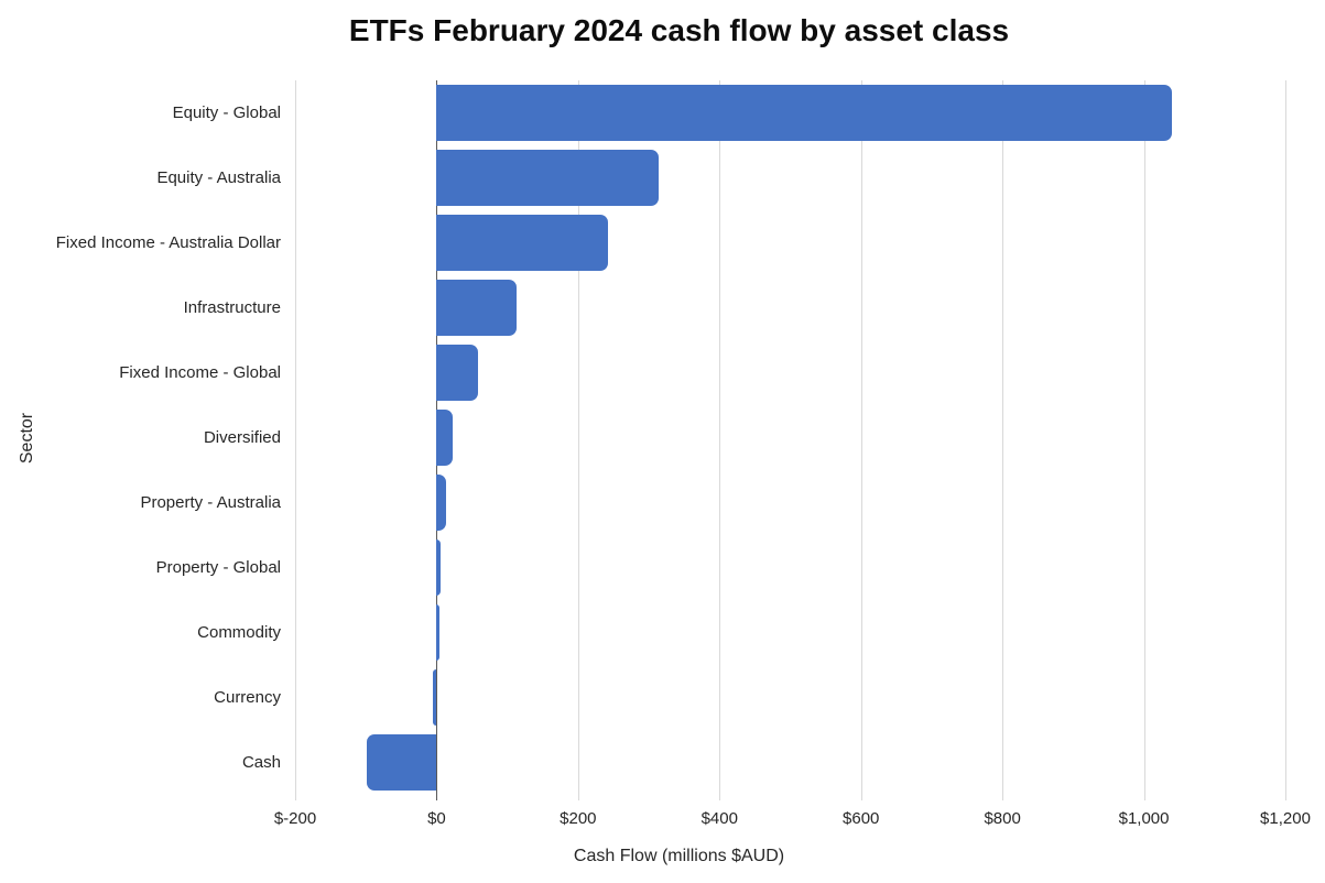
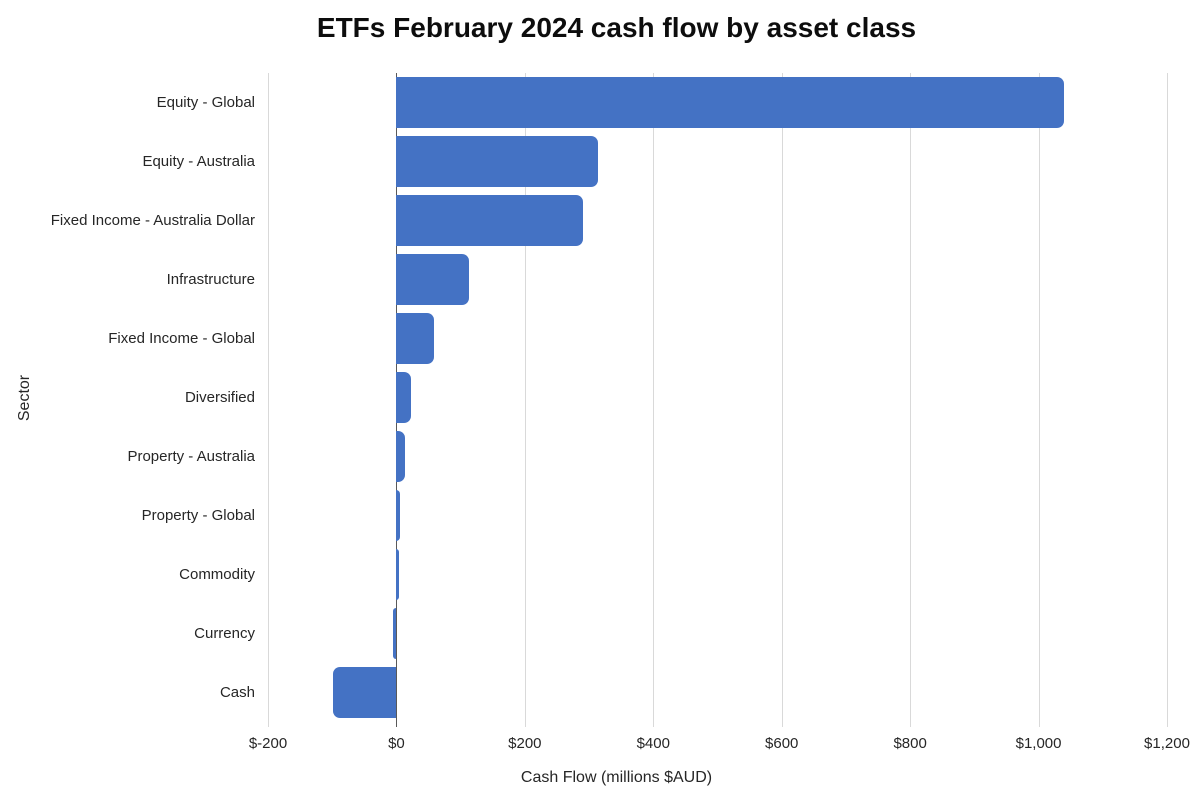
Fixed Income - Australia Dollar: $240 -> $290
